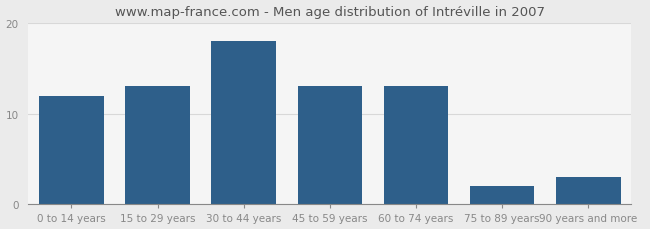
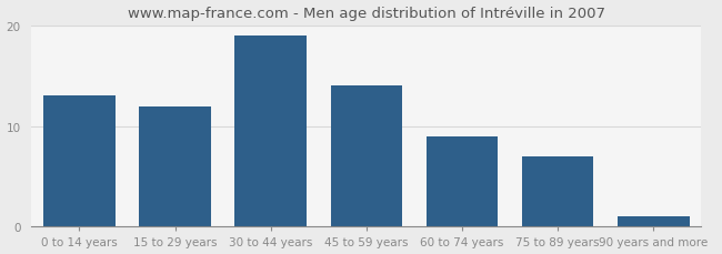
0 to 14 years: 12 -> 13
15 to 29 years: 13 -> 12
30 to 44 years: 18 -> 19
45 to 59 years: 13 -> 14
60 to 74 years: 13 -> 9
75 to 89 years: 2 -> 7
90 years and more: 3 -> 1
